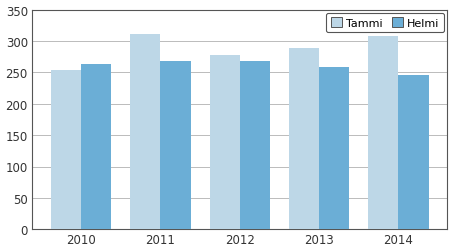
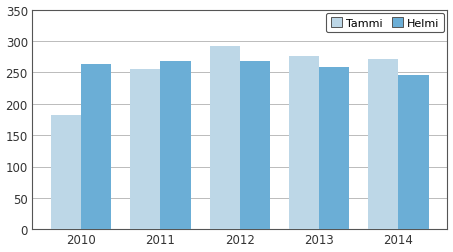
Tammi/2010: 253 -> 182
Tammi/2011: 311 -> 256
Tammi/2012: 278 -> 292
Tammi/2013: 288 -> 276
Tammi/2014: 308 -> 272
